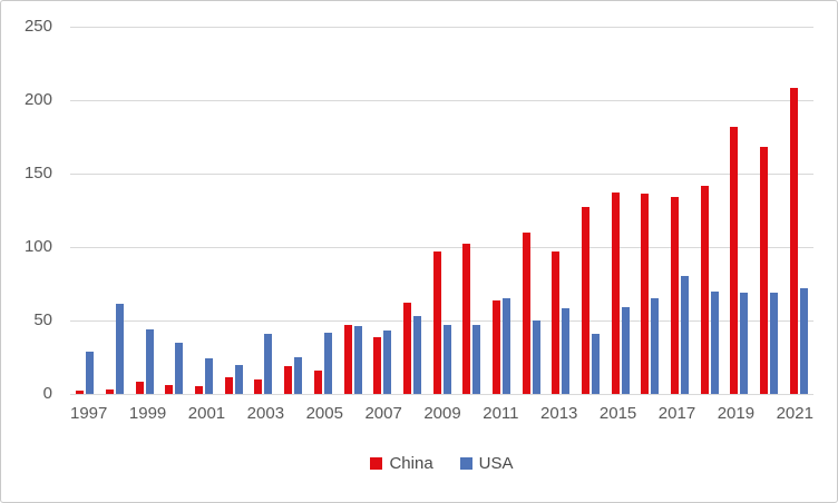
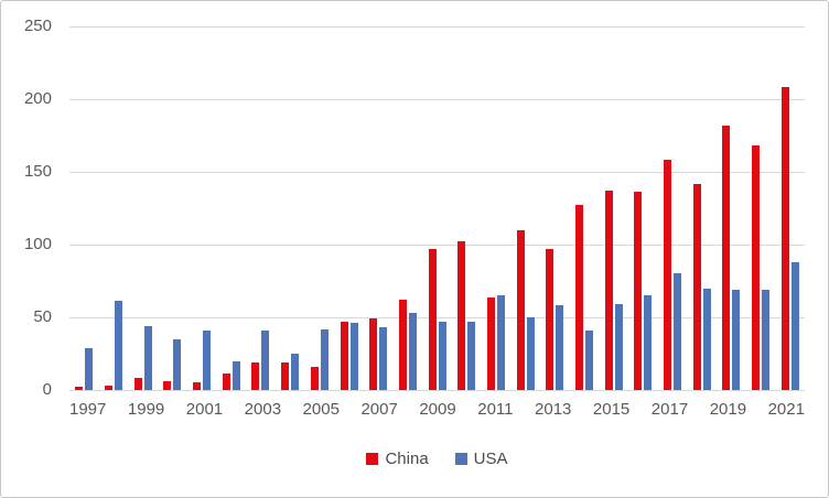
USA/2001: 24 -> 41
China/2003: 10 -> 19
China/2007: 39 -> 49
China/2017: 134 -> 158
USA/2021: 72 -> 88
